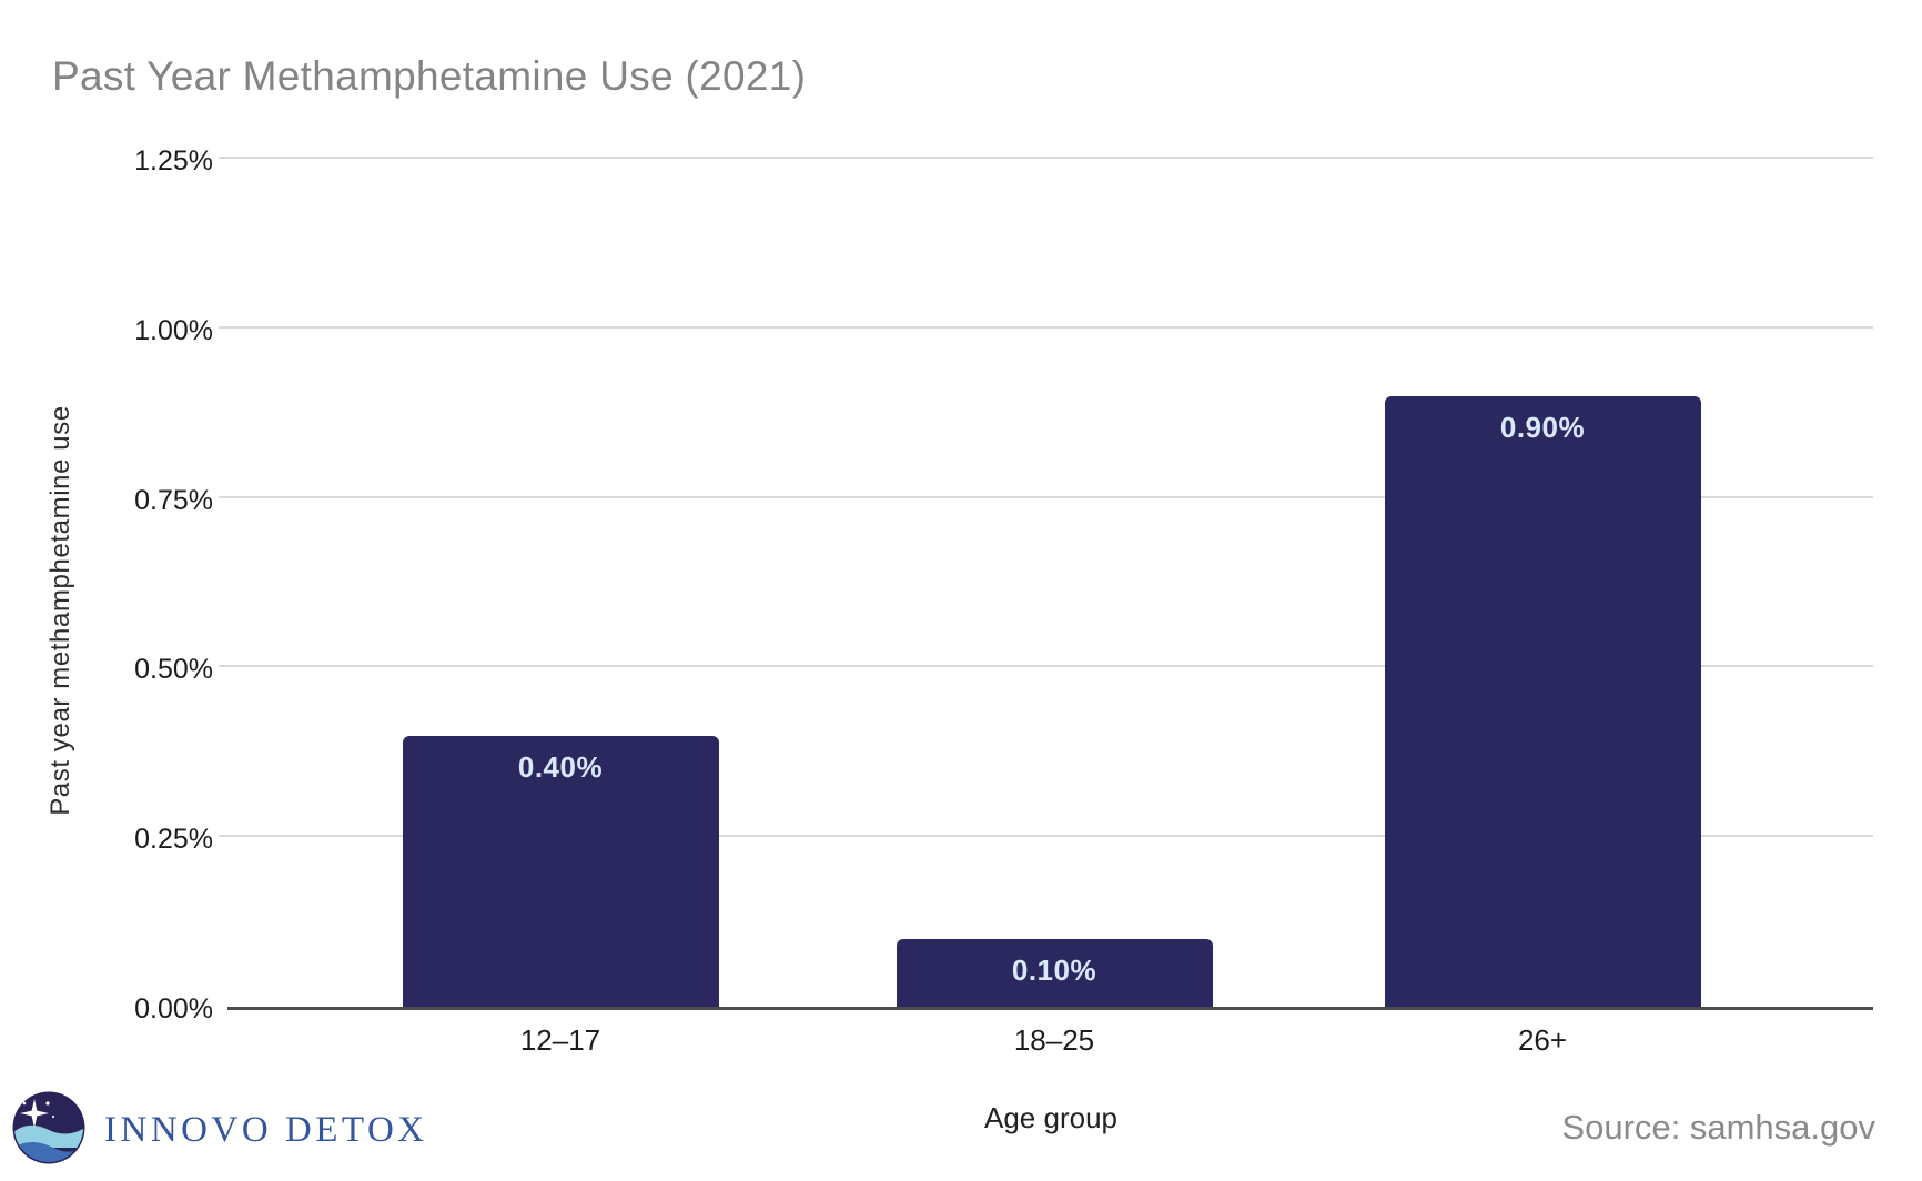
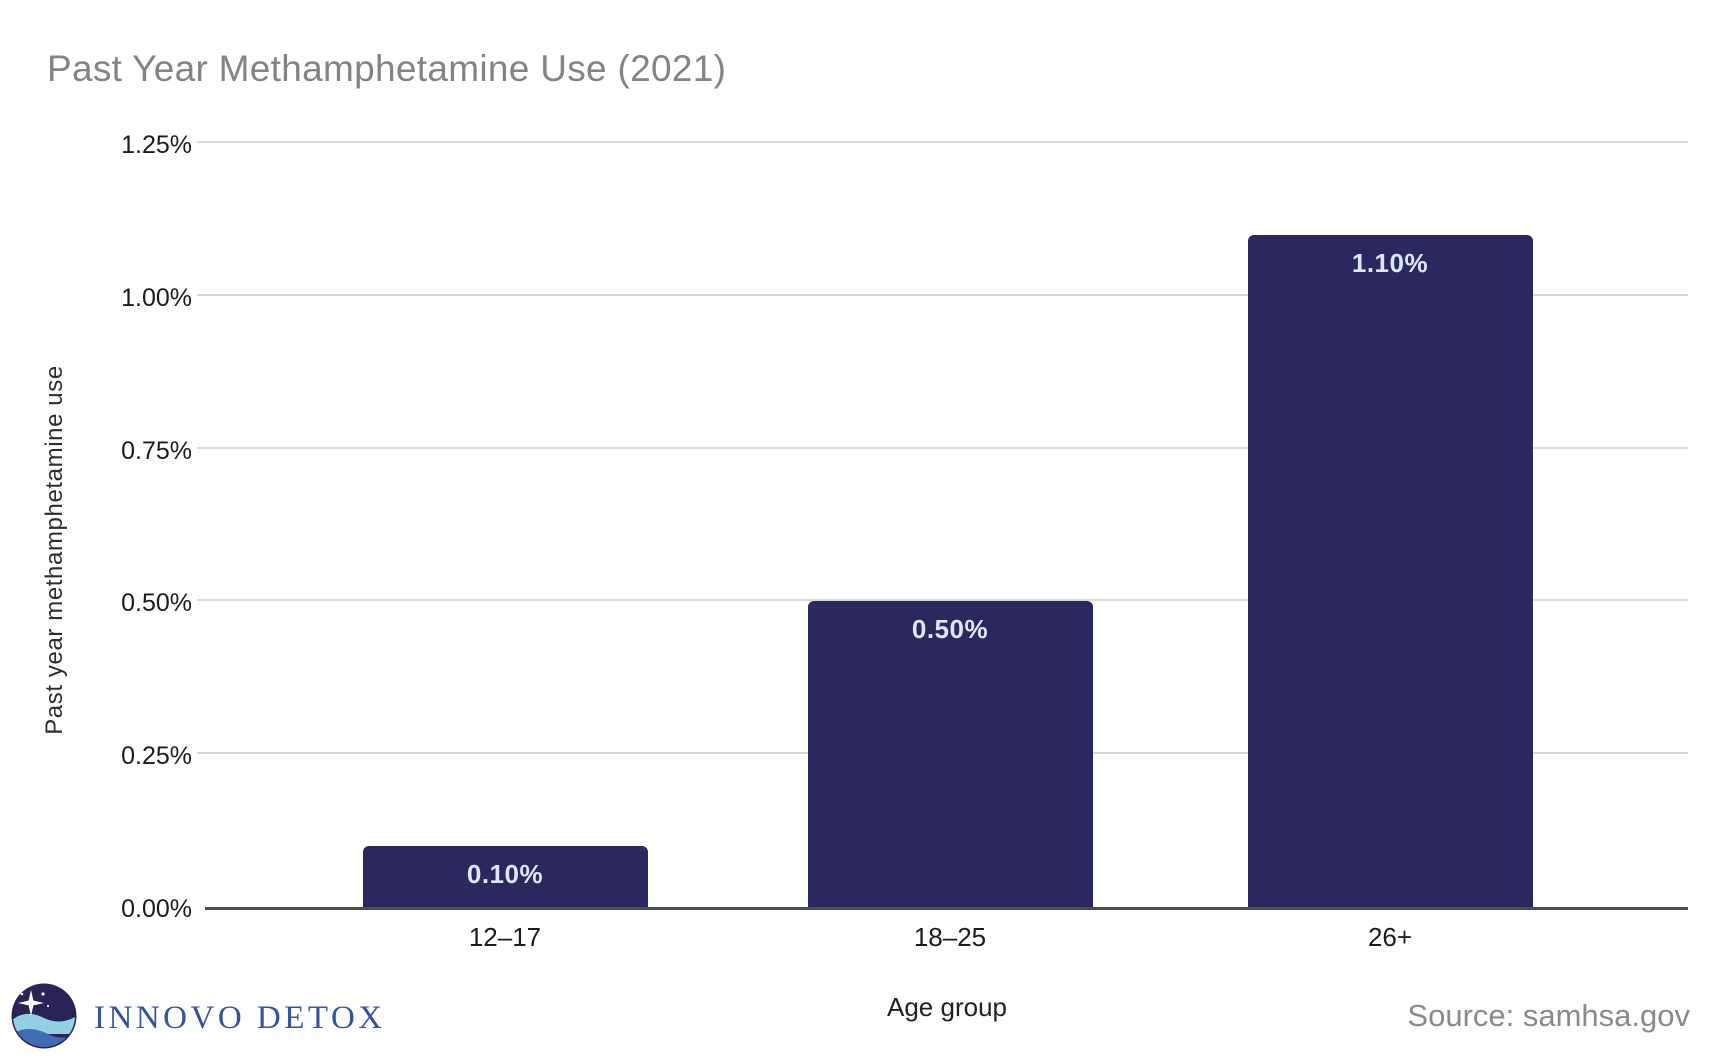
12–17: 0.40% -> 0.10%
18–25: 0.10% -> 0.50%
26+: 0.90% -> 1.10%
